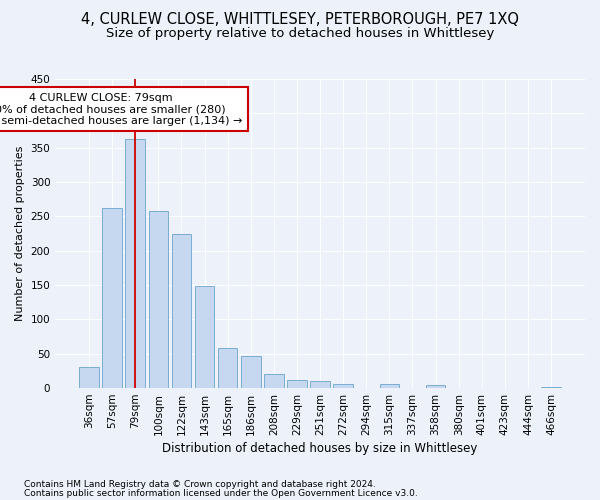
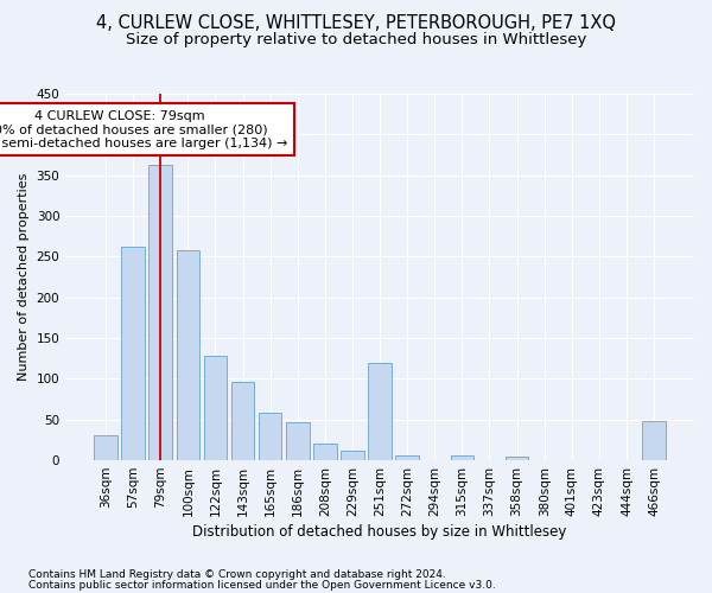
122sqm: 225 -> 128
143sqm: 149 -> 96
251sqm: 11 -> 120
466sqm: 1 -> 48
